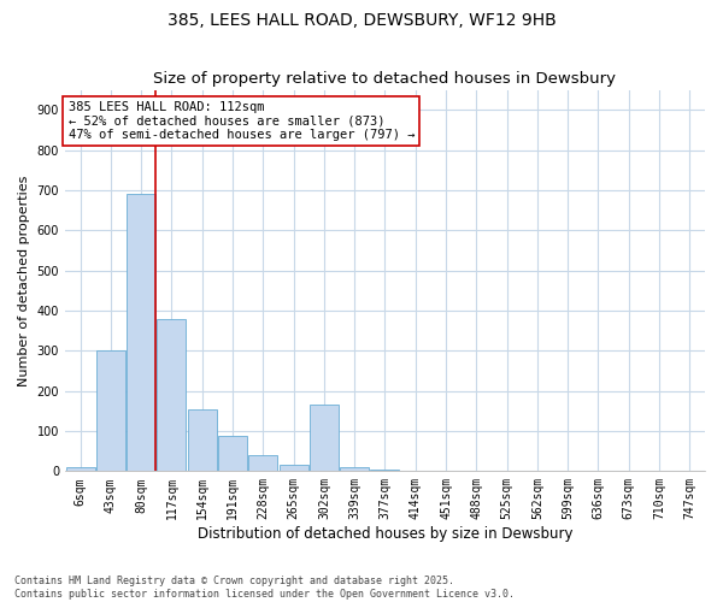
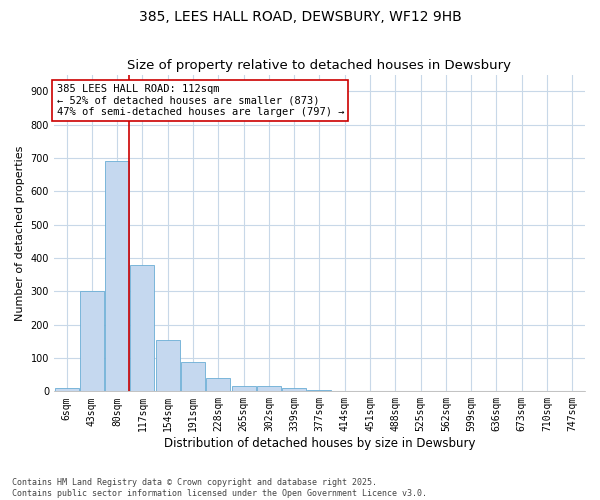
302sqm: 165 -> 15
